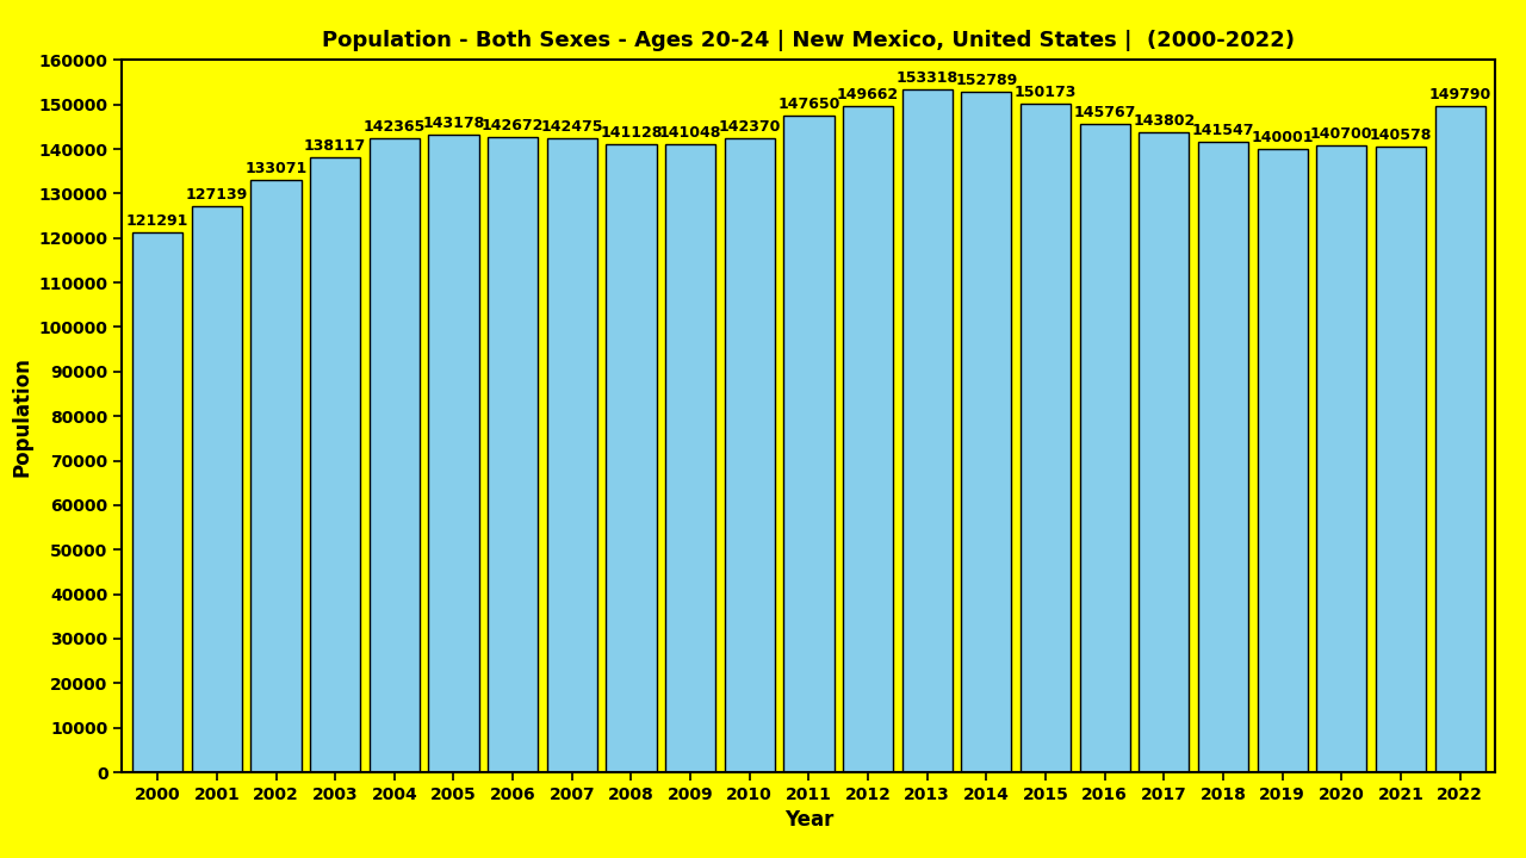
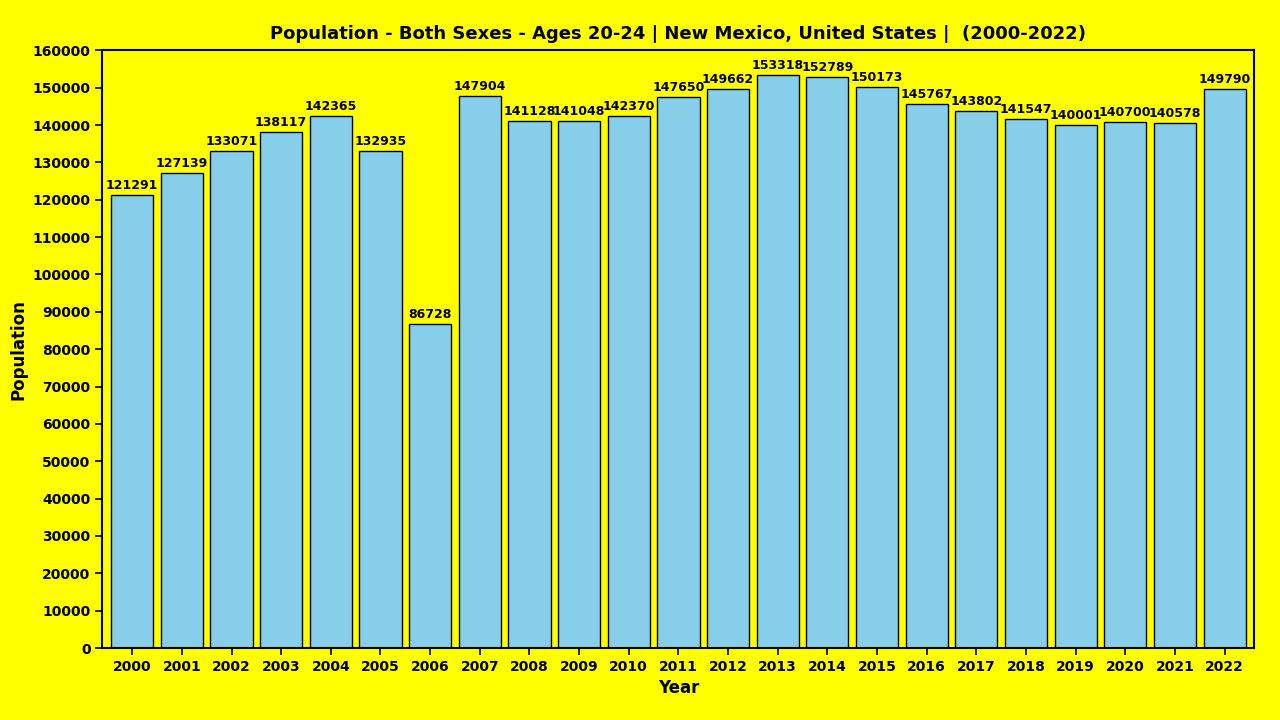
2005: 143178 -> 132935
2006: 142672 -> 86728
2007: 142475 -> 147904
